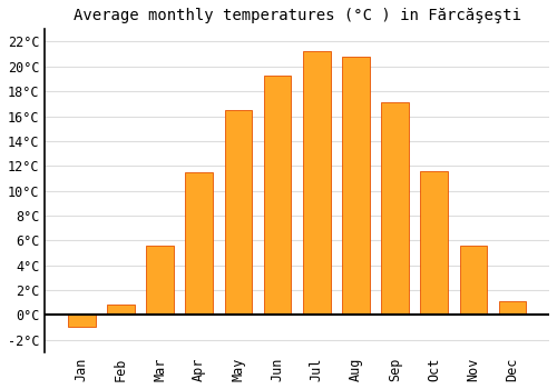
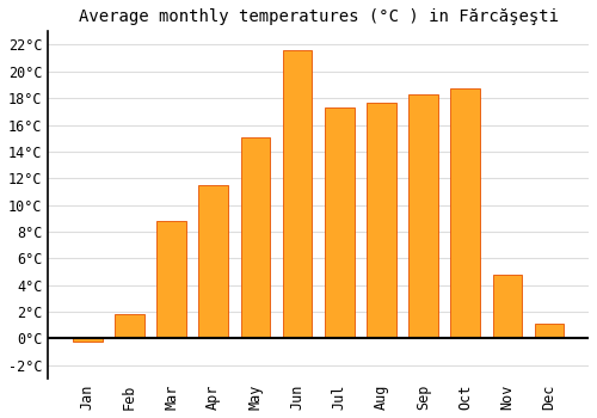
Jan: -1.0°C -> -0.2°C
Feb: 0.8°C -> 1.8°C
Mar: 5.6°C -> 8.8°C
May: 16.5°C -> 15.1°C
Jun: 19.3°C -> 21.6°C
Jul: 21.2°C -> 17.3°C
Aug: 20.8°C -> 17.7°C
Sep: 17.1°C -> 18.3°C
Oct: 11.6°C -> 18.7°C
Nov: 5.6°C -> 4.8°C
